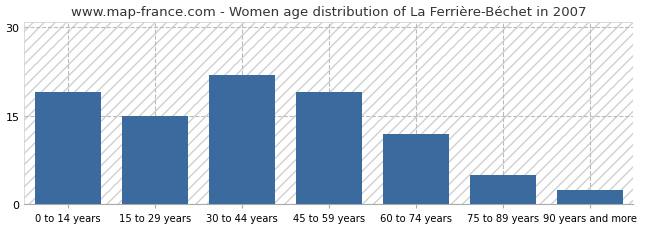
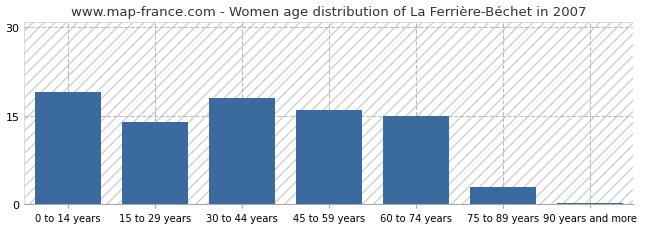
15 to 29 years: 15.0 -> 14.0
30 to 44 years: 22.0 -> 18.0
45 to 59 years: 19.0 -> 16.0
60 to 74 years: 12.0 -> 15.0
75 to 89 years: 5.0 -> 3.0
90 years and more: 2.4 -> 0.3
